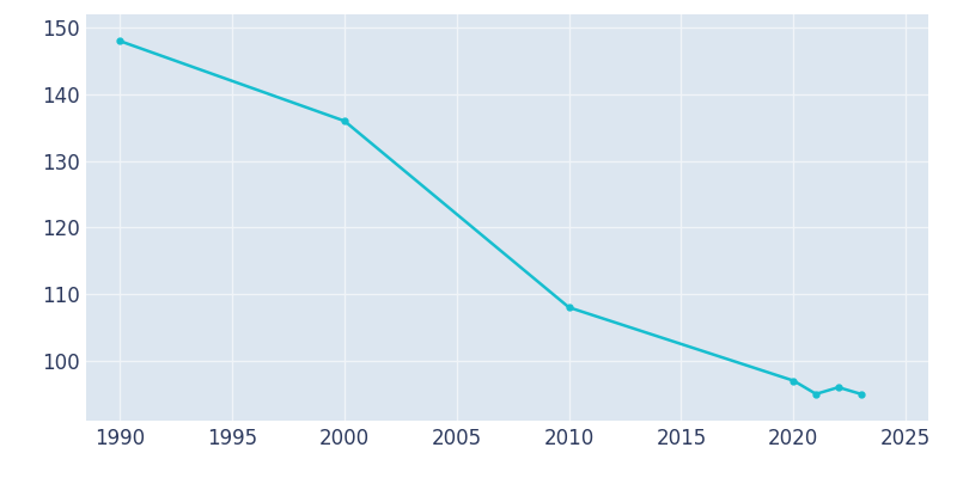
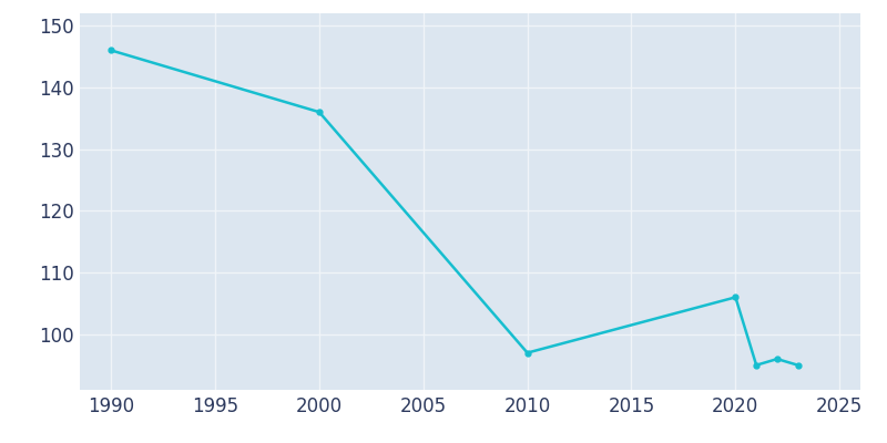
1990: 148 -> 146
2010: 108 -> 97
2020: 97 -> 106
